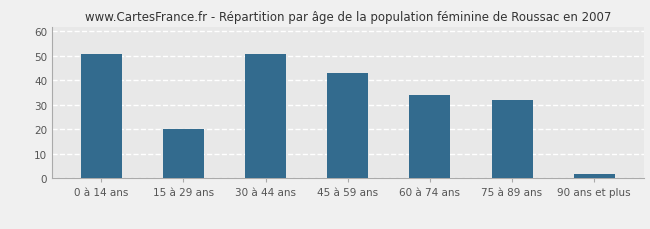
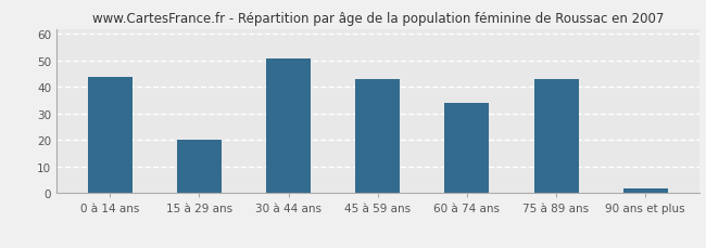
0 à 14 ans: 51 -> 44
75 à 89 ans: 32 -> 43
